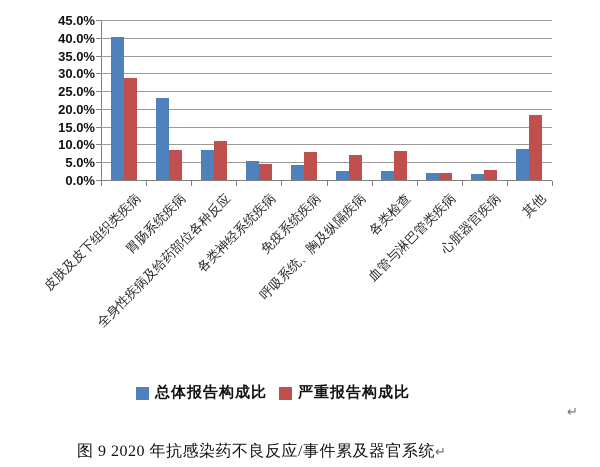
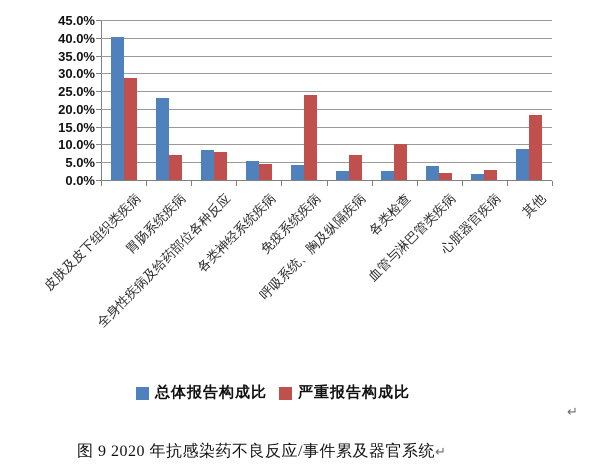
严重报告构成比/胃肠系统疾病: 8% -> 7%
严重报告构成比/全身性疾病及给药部位各种反应: 11% -> 8%
严重报告构成比/免疫系统疾病: 8% -> 24%
严重报告构成比/各类检查: 8% -> 10%
总体报告构成比/血管与淋巴管类疾病: 2% -> 4%
